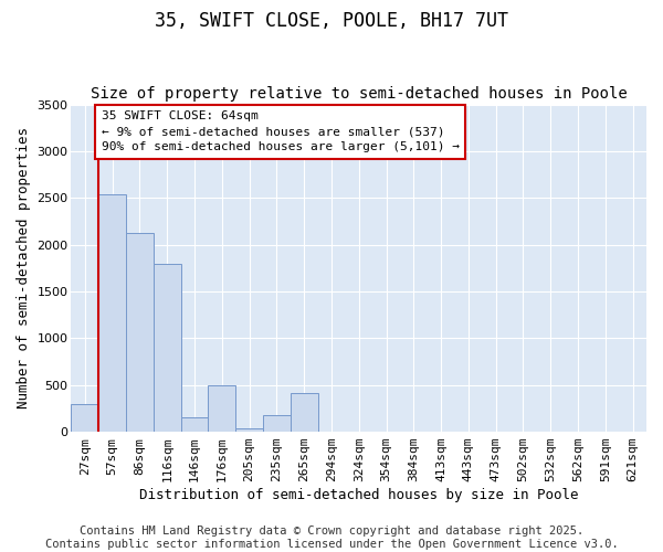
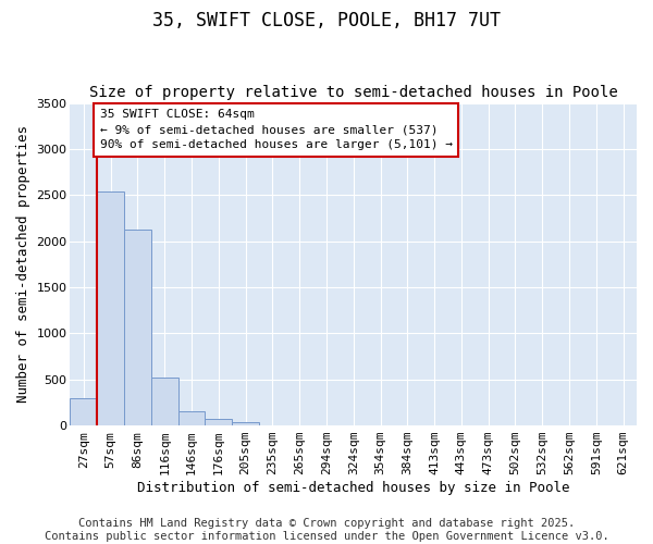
116sqm: 1800 -> 520
176sqm: 500 -> 80
235sqm: 180 -> 0
265sqm: 420 -> 0
